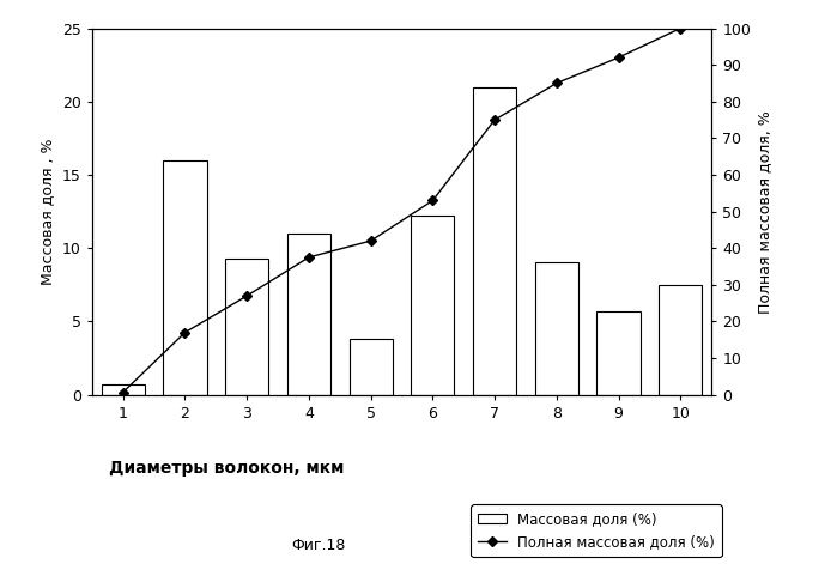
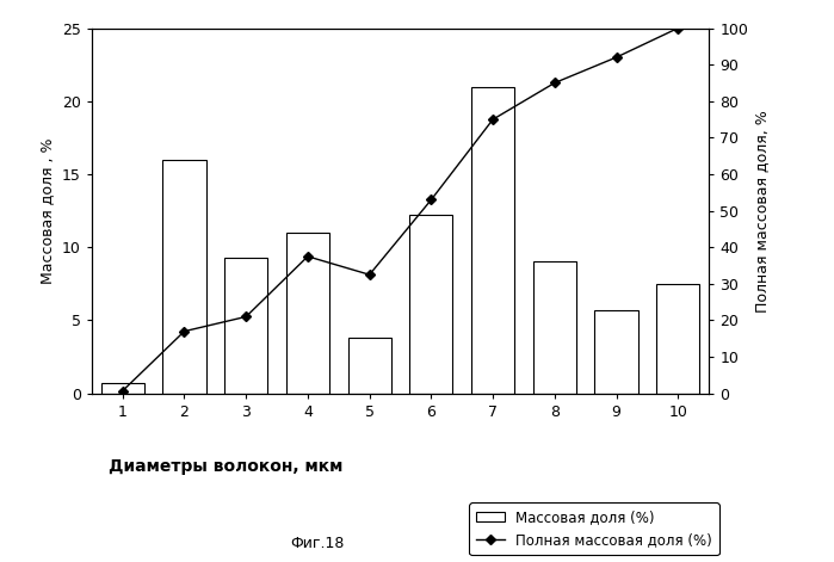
Полная массовая доля (%)/3: 27.0 -> 21.0
Полная массовая доля (%)/5: 42.0 -> 32.5
